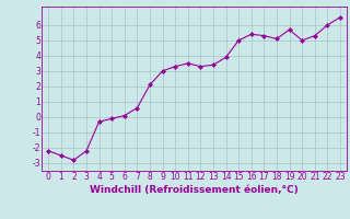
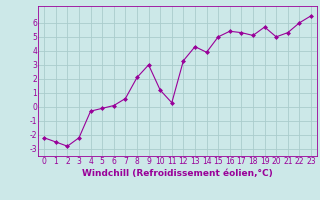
10: 3.3 -> 1.2
11: 3.5 -> 0.3
13: 3.4 -> 4.3
